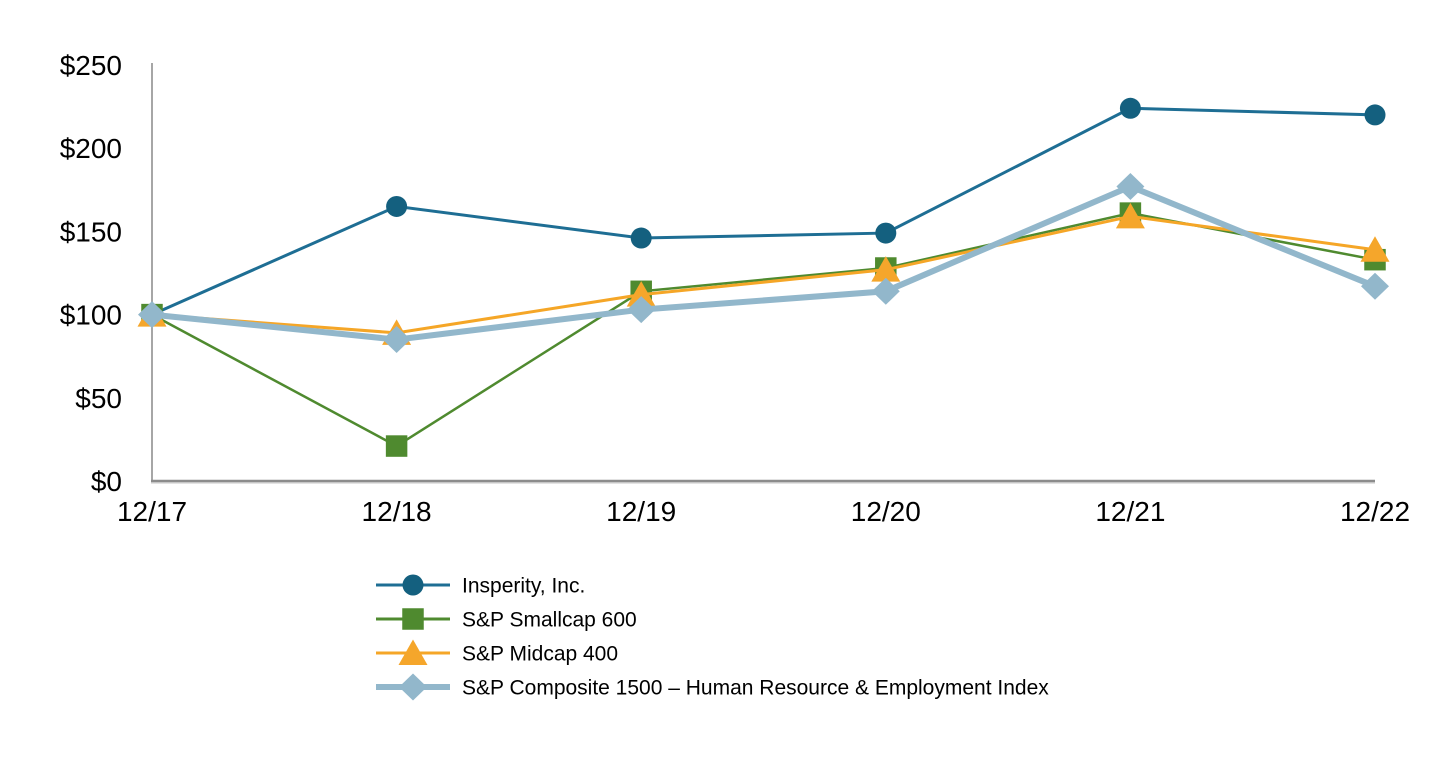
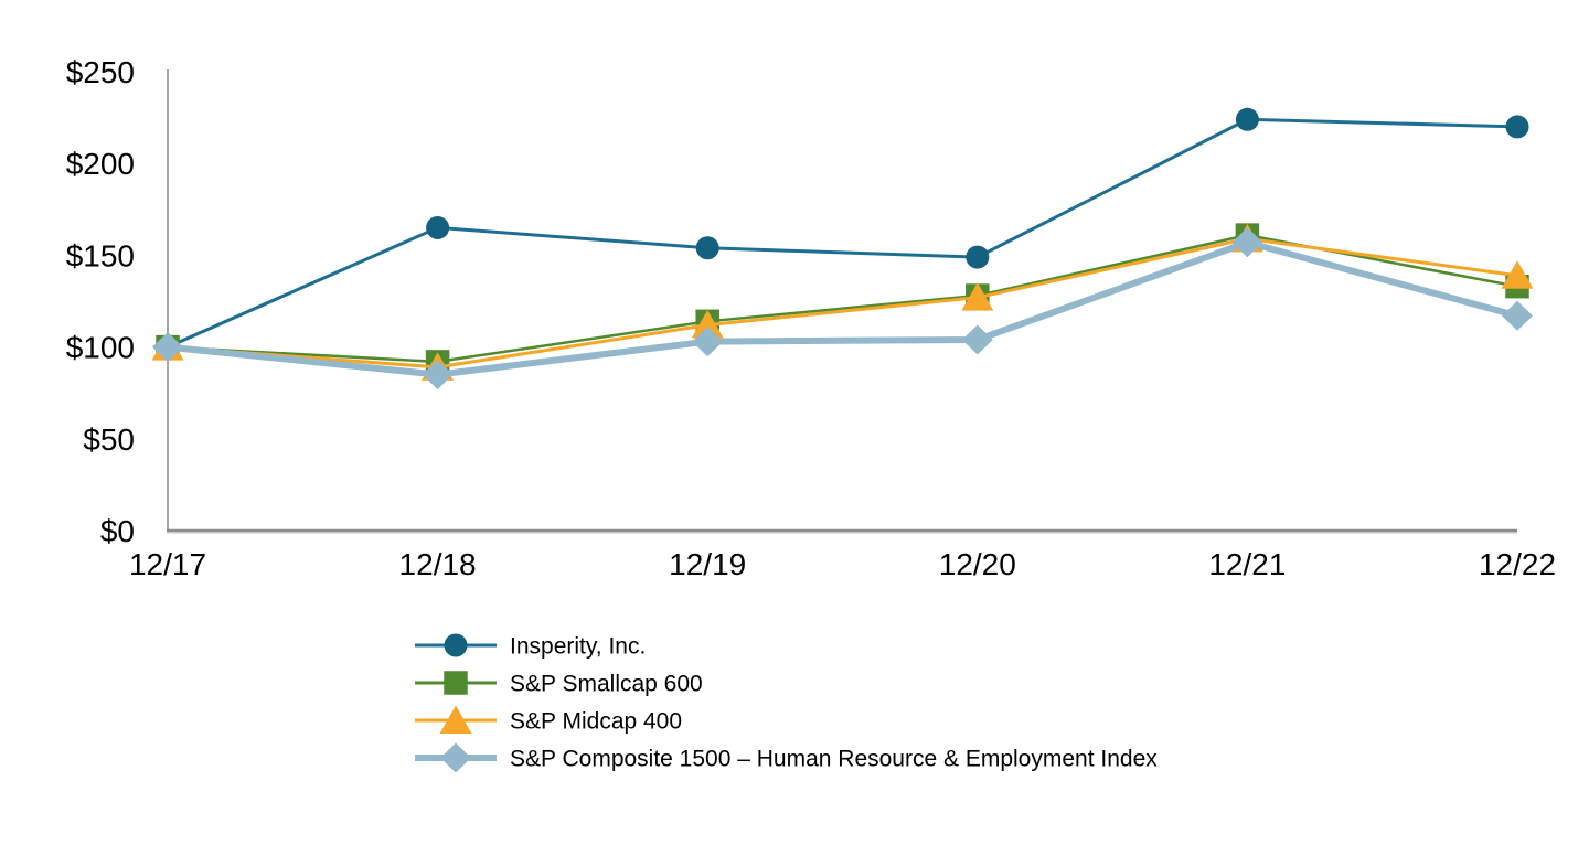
S&P Smallcap 600/12/18: $21 -> $92
Insperity, Inc./12/19: $146 -> $154
S&P Composite 1500 – Human Resource & Employment Index/12/20: $114 -> $104
S&P Composite 1500 – Human Resource & Employment Index/12/21: $177 -> $157
